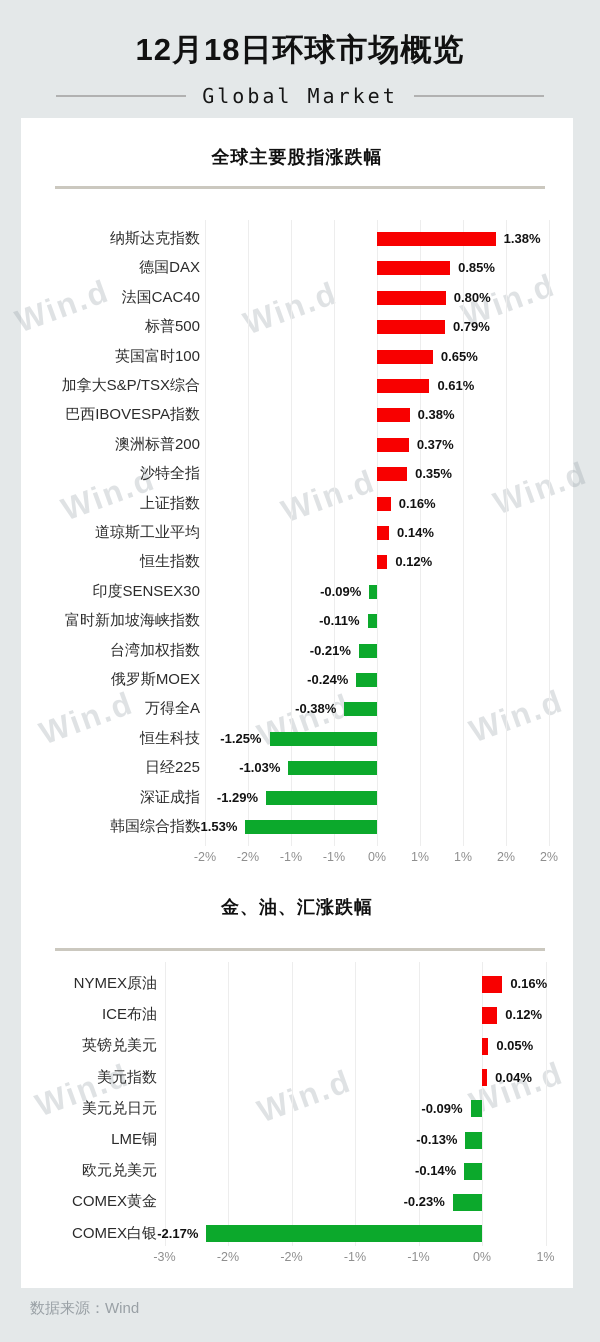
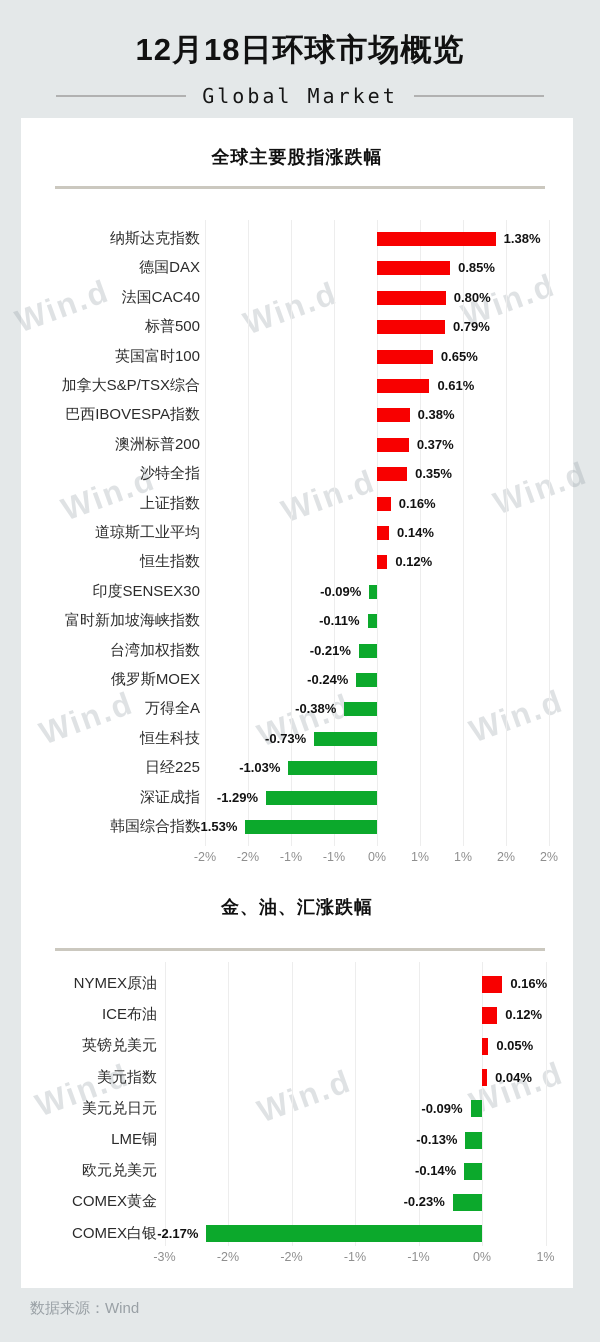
全球主要股指涨跌幅/恒生科技: -1.25% -> -0.73%
